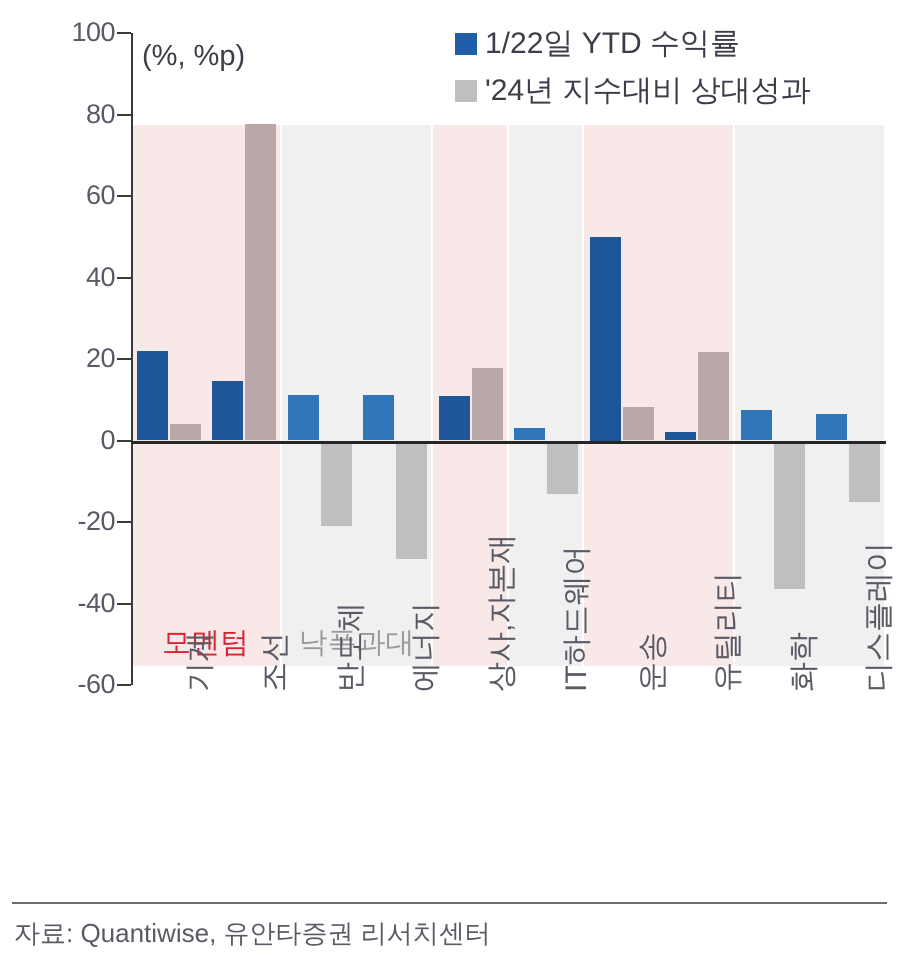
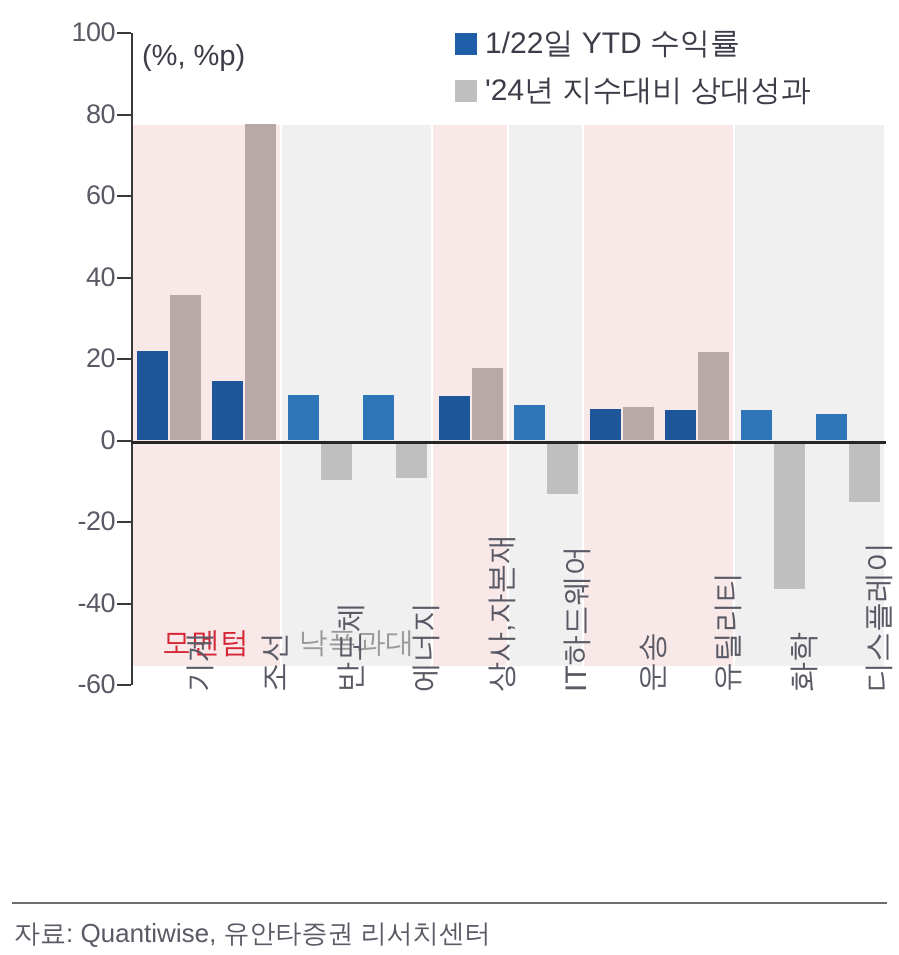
'24년 지수대비 상대성과/기계: 4 -> 36
'24년 지수대비 상대성과/반도체: -21 -> -10
'24년 지수대비 상대성과/에너지: -29 -> -9
1/22일 YTD 수익률/IT하드웨어: 3 -> 9
1/22일 YTD 수익률/운송: 50 -> 8
1/22일 YTD 수익률/유틸리티: 2 -> 8
